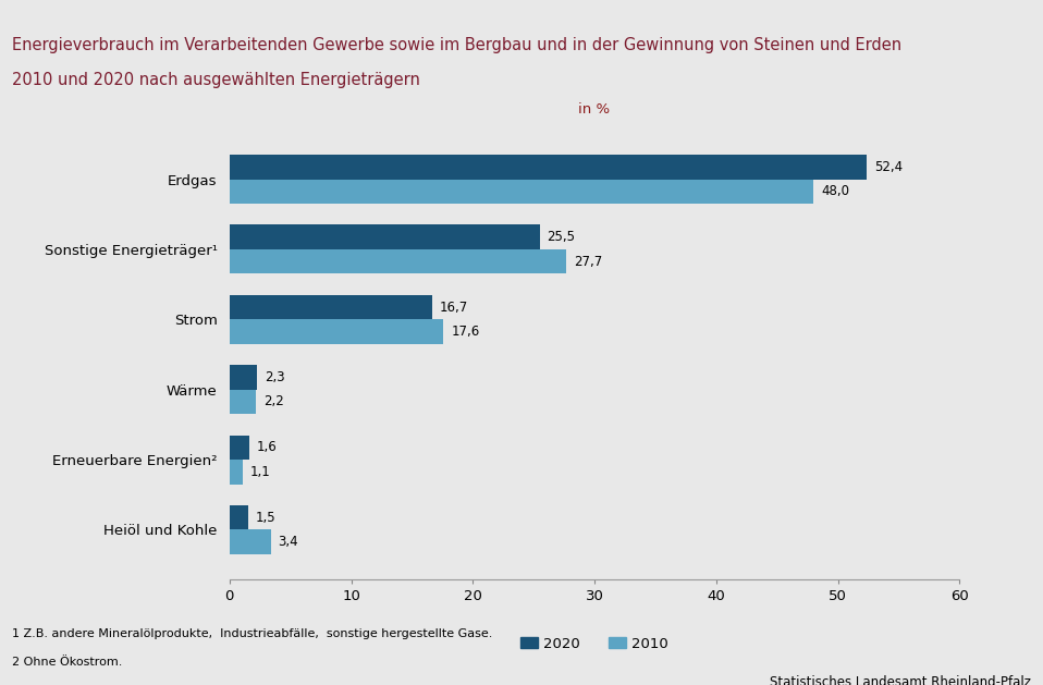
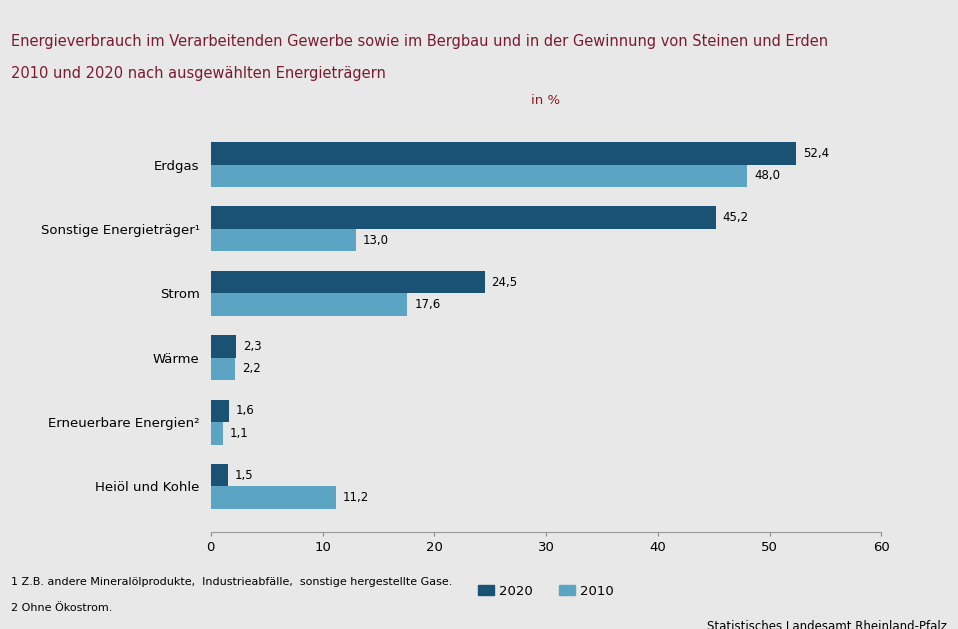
2020/Sonstige Energieträger¹: 25,5 -> 45,2
2010/Sonstige Energieträger¹: 27,7 -> 13,0
2020/Strom: 16,7 -> 24,5
2010/Heiöl und Kohle: 3,4 -> 11,2
